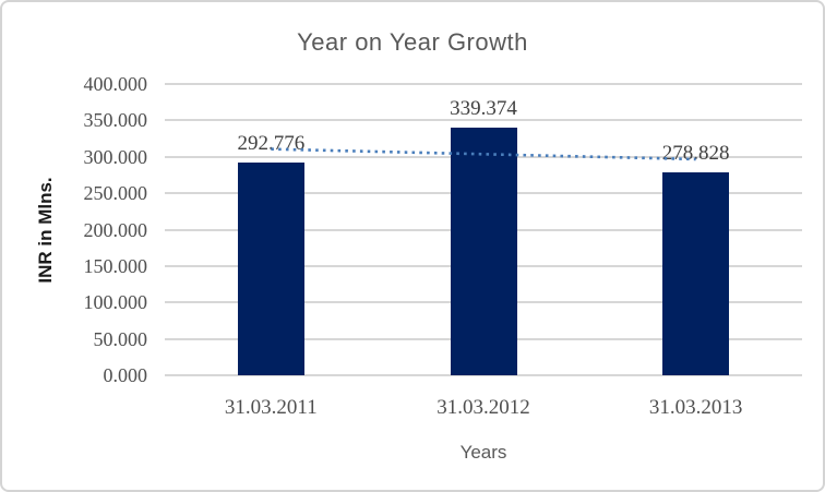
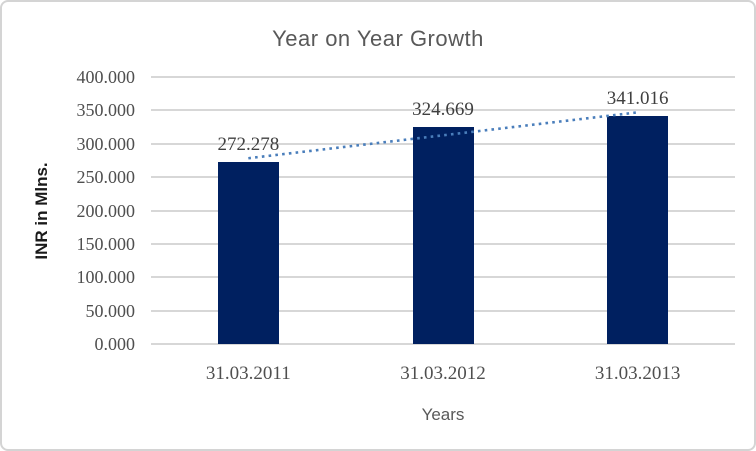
31.03.2011: 292.776 -> 272.278
31.03.2012: 339.374 -> 324.669
31.03.2013: 278.828 -> 341.016
